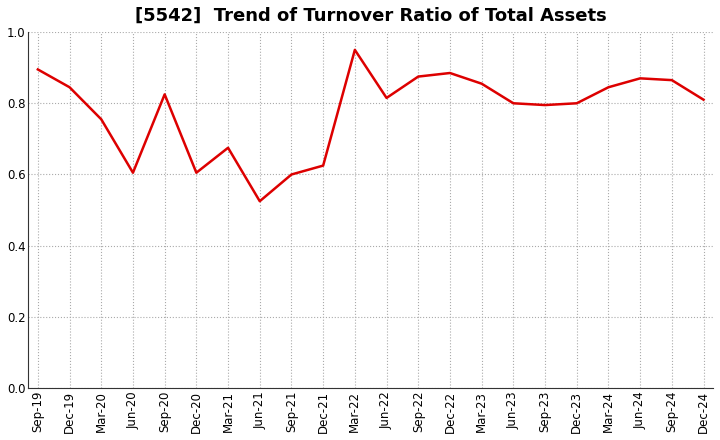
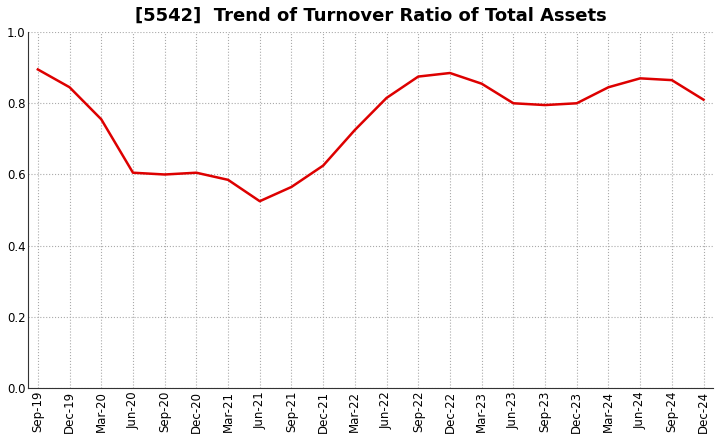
Sep-20: 0.825 -> 0.600
Mar-21: 0.675 -> 0.585
Sep-21: 0.600 -> 0.565
Mar-22: 0.950 -> 0.725
